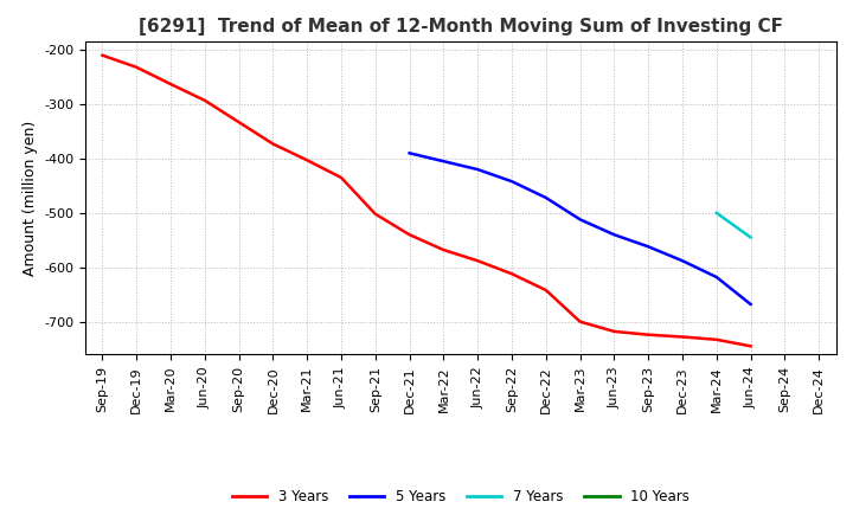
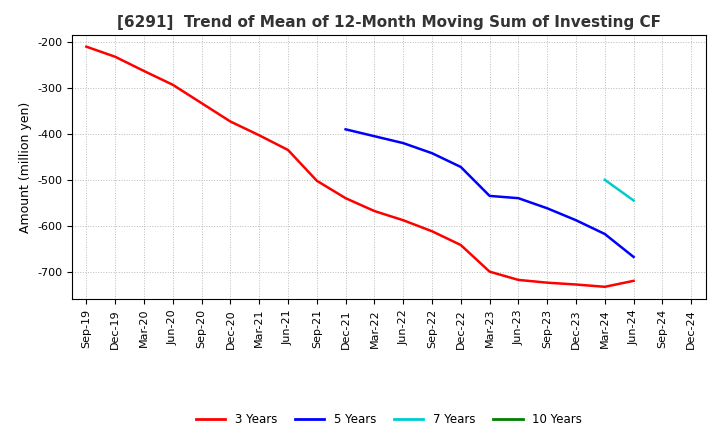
5 Years/Mar-23: -512 -> -535
3 Years/Jun-24: -745 -> -720
